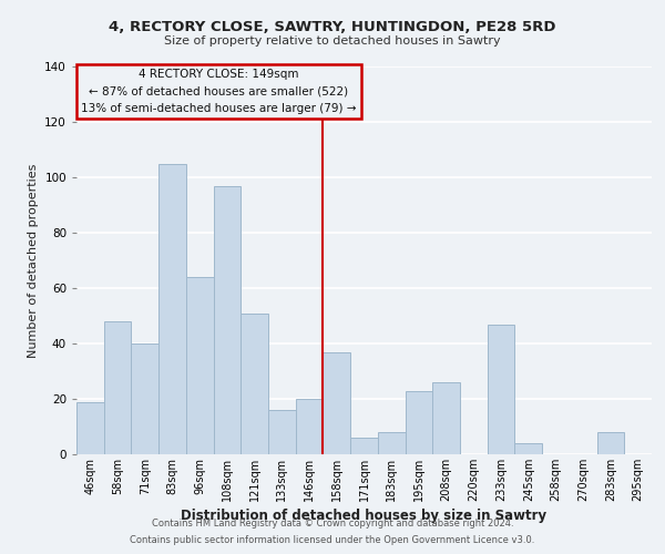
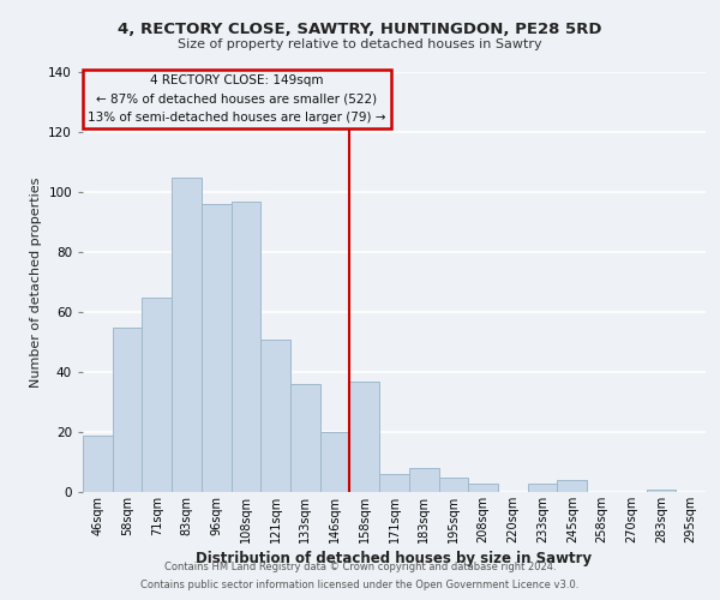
58sqm: 48 -> 55
71sqm: 40 -> 65
96sqm: 64 -> 96
133sqm: 16 -> 36
195sqm: 23 -> 5
208sqm: 26 -> 3
233sqm: 47 -> 3
283sqm: 8 -> 1
